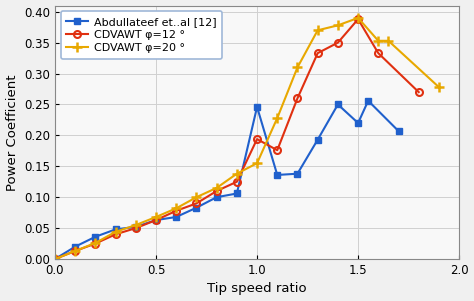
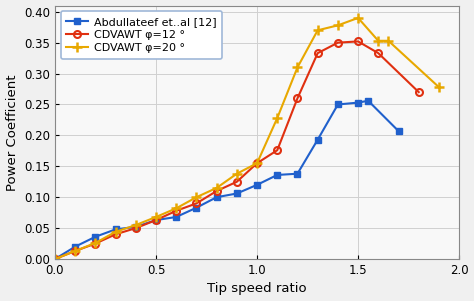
Abdullateef et..al [12]/1.0: 0.246 -> 0.120
CDVAWT φ=12 °/1.0: 0.194 -> 0.155
Abdullateef et..al [12]/1.5: 0.220 -> 0.253
CDVAWT φ=12 °/1.5: 0.388 -> 0.352
